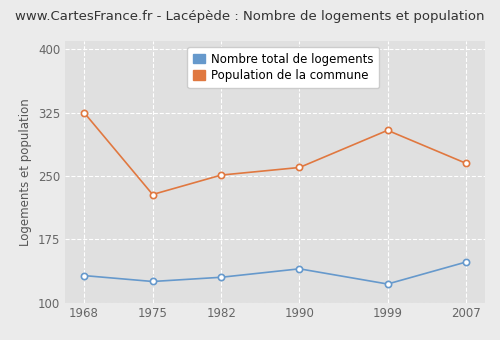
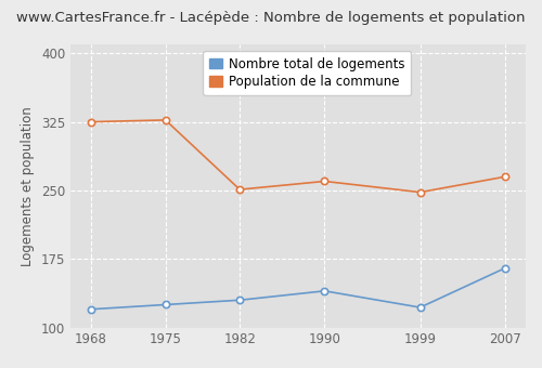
Nombre total de logements/1968: 132 -> 120
Population de la commune/1975: 228 -> 327
Population de la commune/1999: 304 -> 248
Nombre total de logements/2007: 148 -> 165
